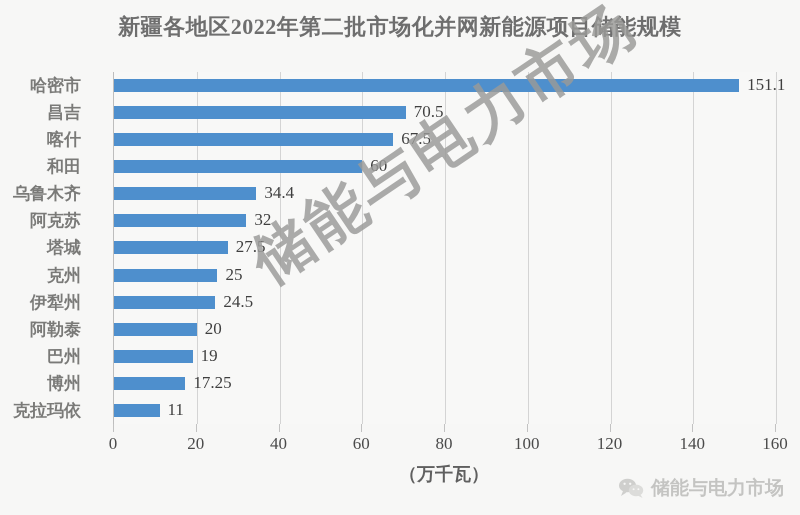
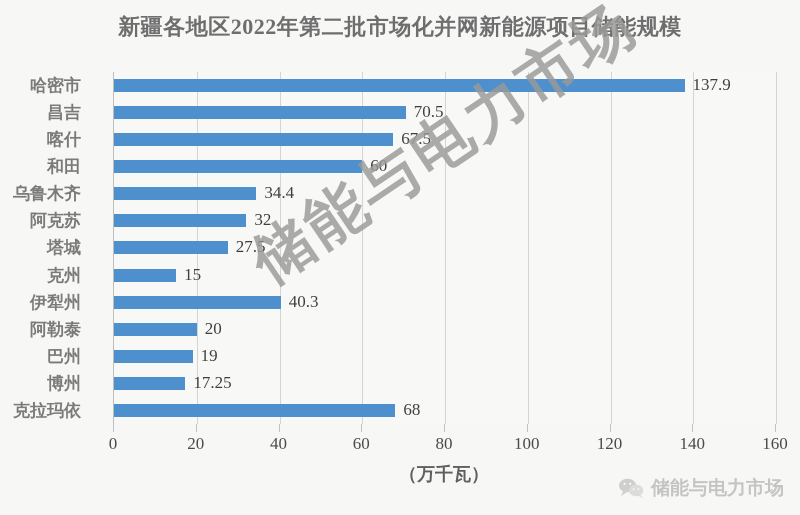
哈密市: 151.1 -> 137.9
克州: 25 -> 15
伊犁州: 24.5 -> 40.3
克拉玛依: 11 -> 68
